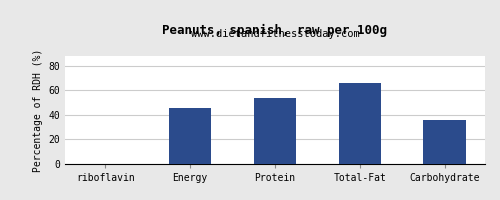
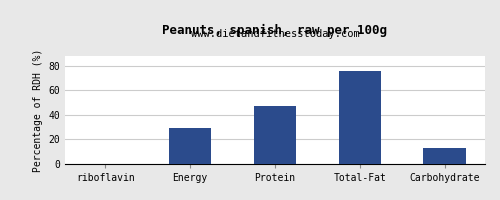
Energy: 46 -> 29
Protein: 54 -> 47
Total-Fat: 66 -> 76
Carbohydrate: 36 -> 13
